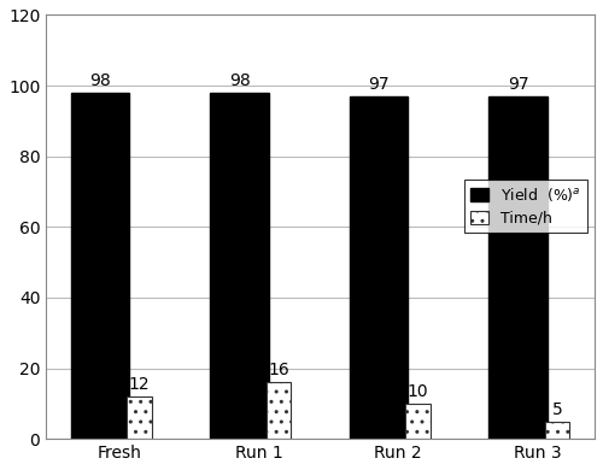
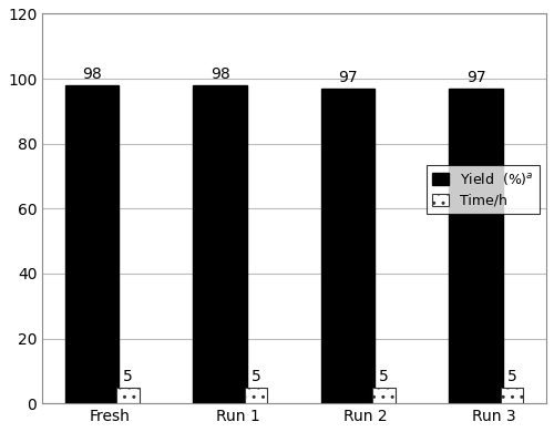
Time/h/Fresh: 12 -> 5
Time/h/Run 1: 16 -> 5
Time/h/Run 2: 10 -> 5
